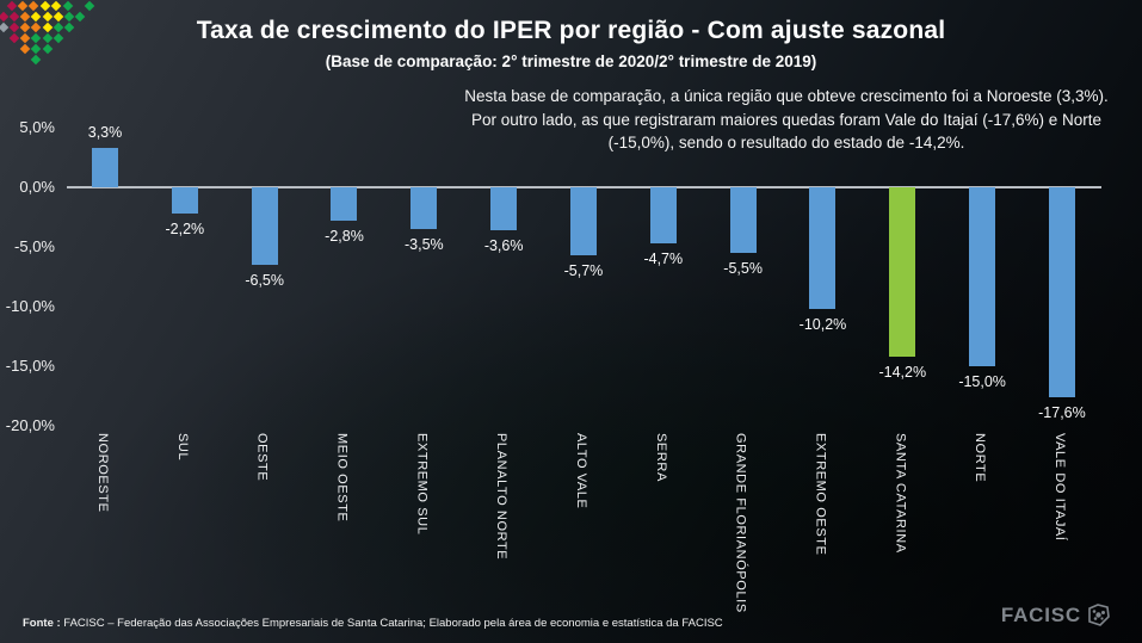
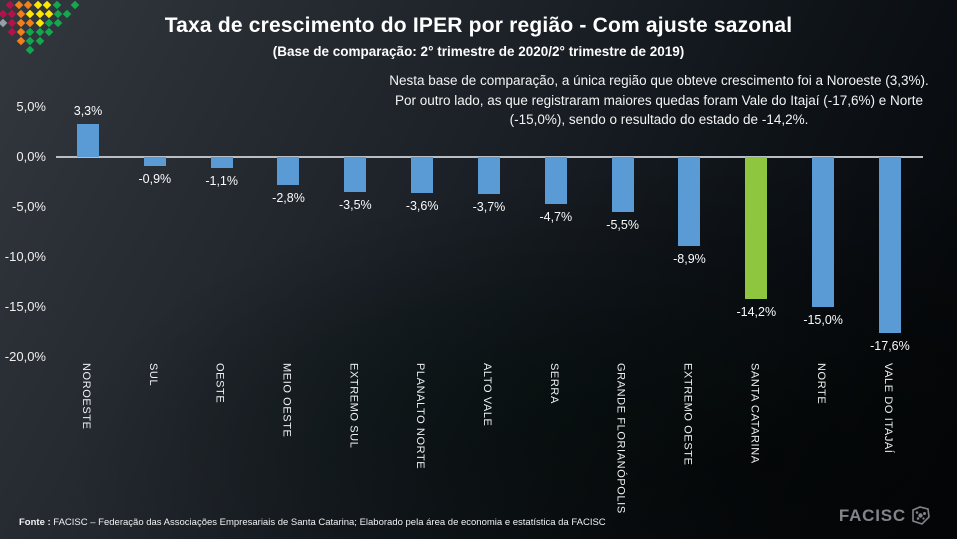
SUL: -2,2% -> -0,9%
OESTE: -6,5% -> -1,1%
ALTO VALE: -5,7% -> -3,7%
EXTREMO OESTE: -10,2% -> -8,9%
